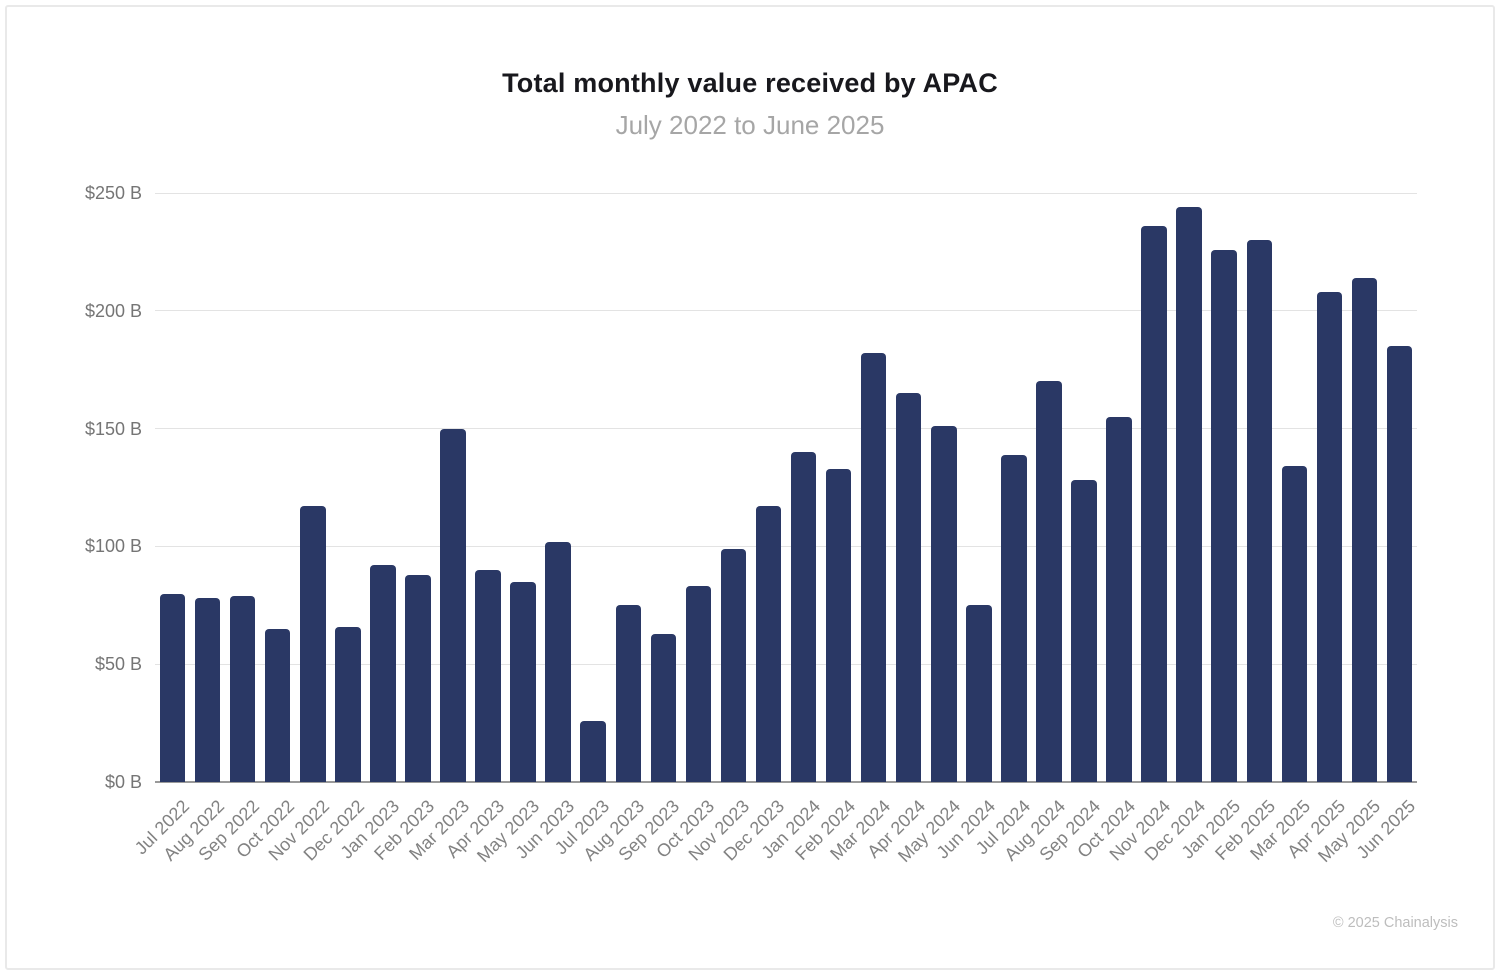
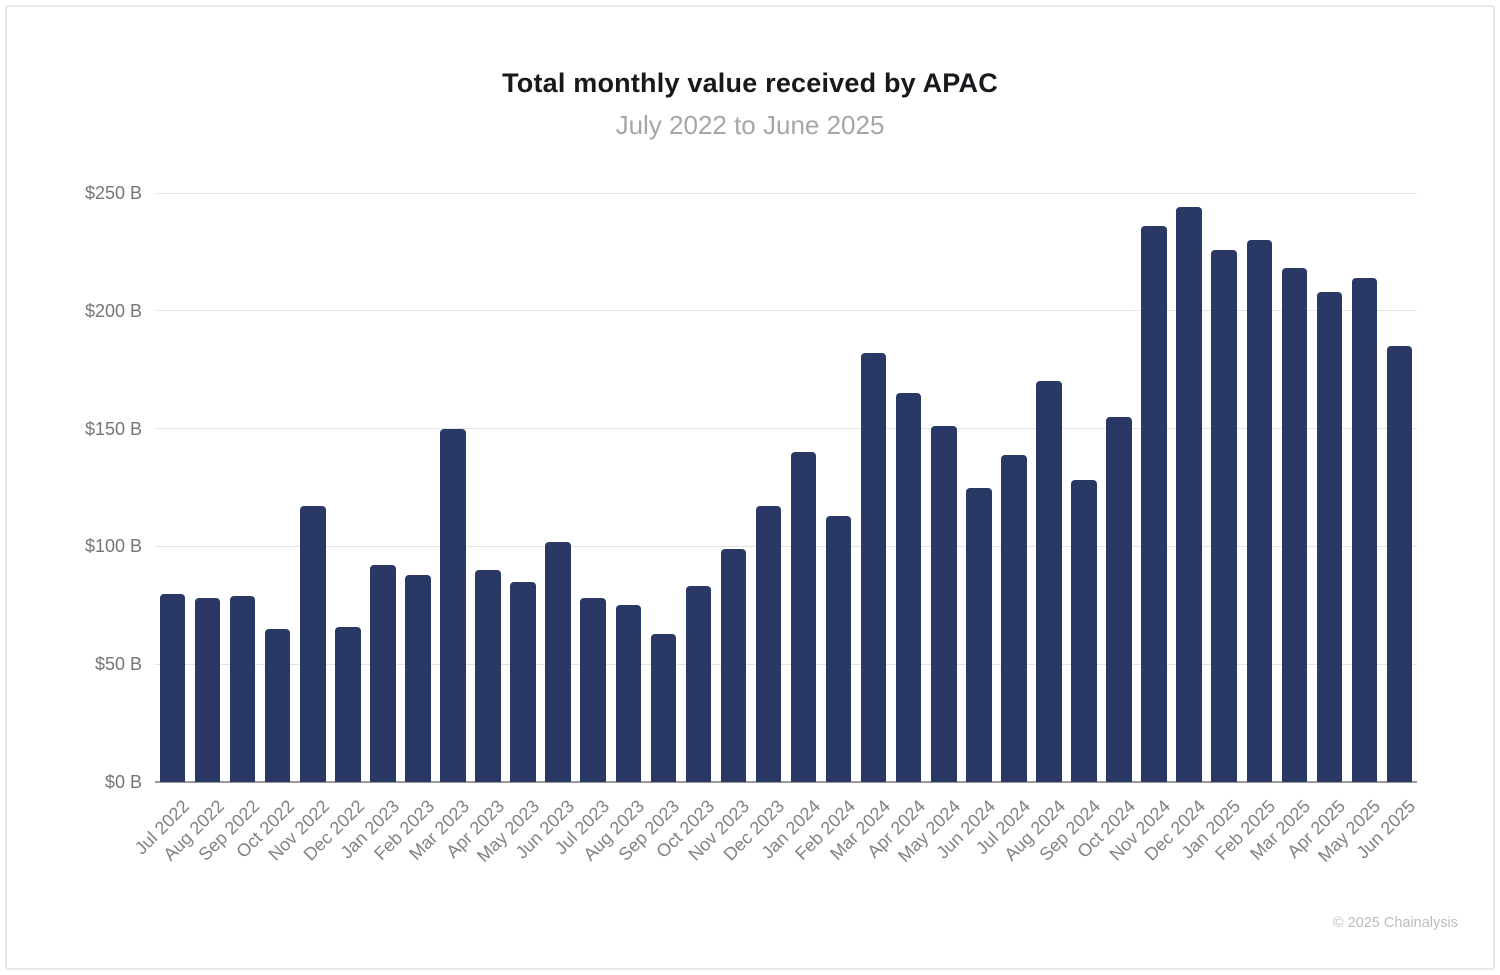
Jul 2023: $26B -> $78B
Feb 2024: $133B -> $113B
Jun 2024: $75B -> $125B
Mar 2025: $134B -> $218B
